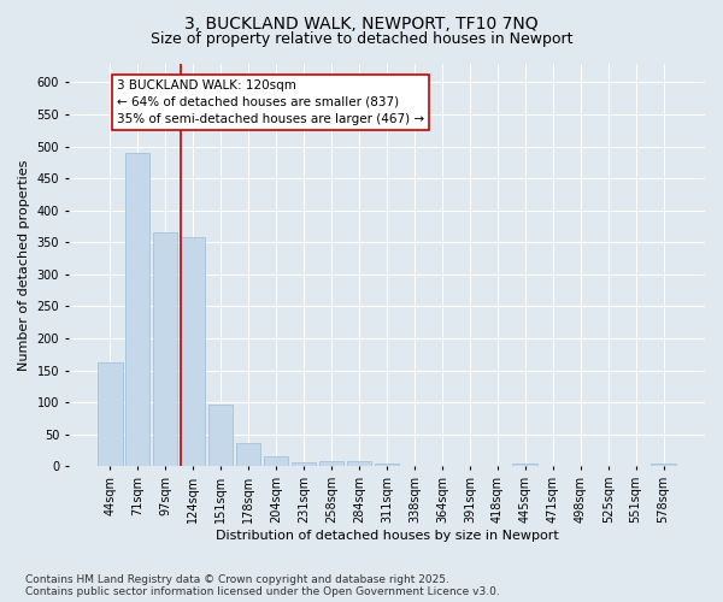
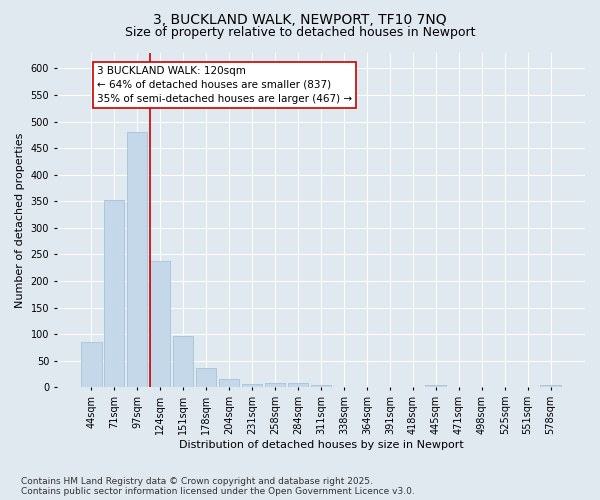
44sqm: 162 -> 85
71sqm: 490 -> 352
97sqm: 366 -> 480
124sqm: 358 -> 237
